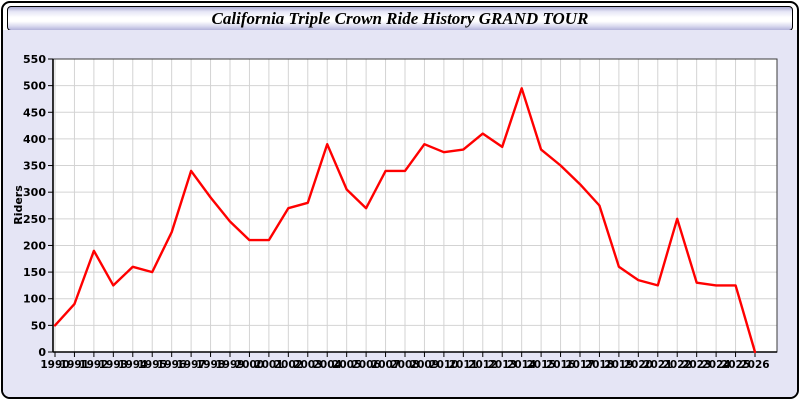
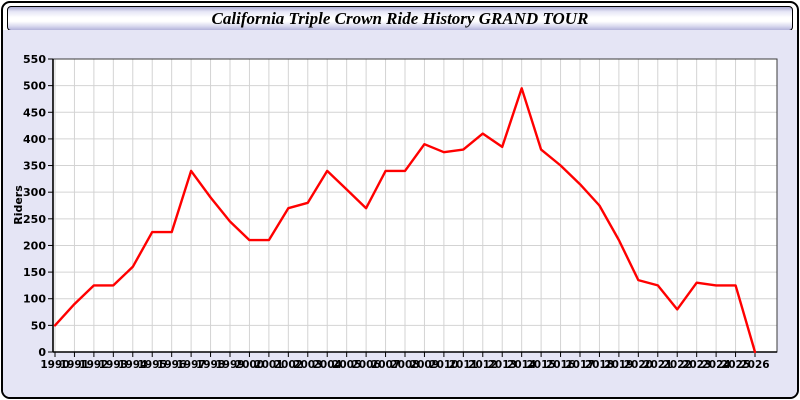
1992: 190 -> 120
1995: 150 -> 220
2004: 390 -> 340
2019: 160 -> 210
2022: 250 -> 80
